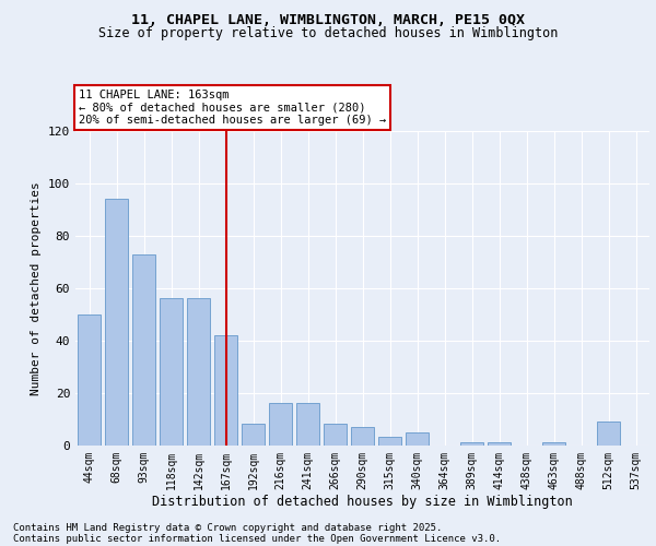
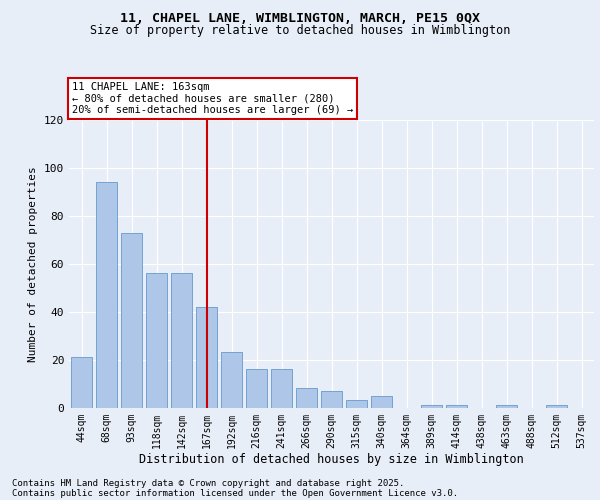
44sqm: 50 -> 21
192sqm: 8 -> 23
512sqm: 9 -> 1
